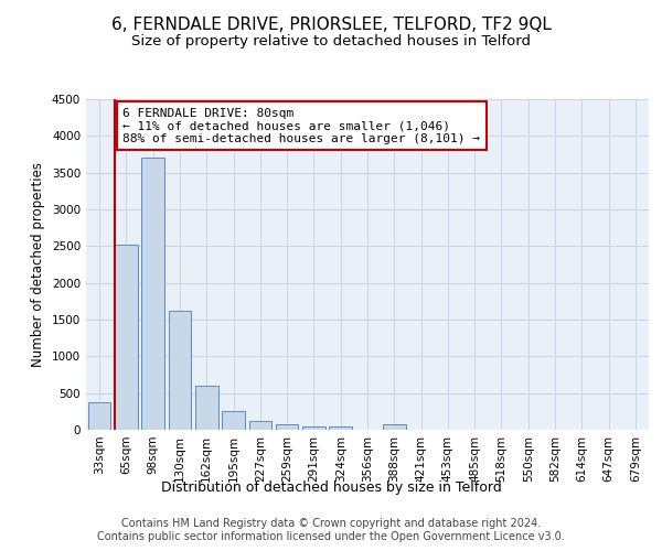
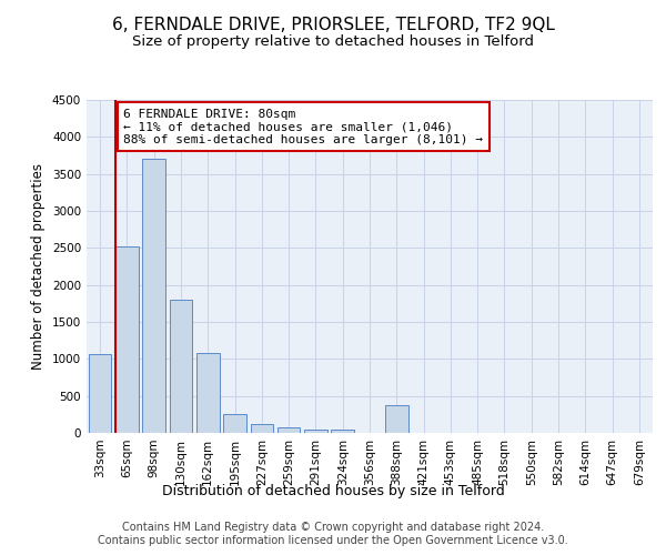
33sqm: 380 -> 1060
130sqm: 1620 -> 1800
162sqm: 600 -> 1080
388sqm: 70 -> 380
